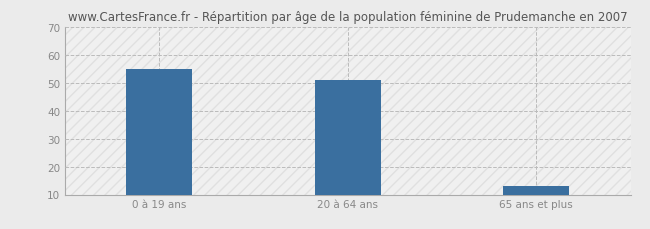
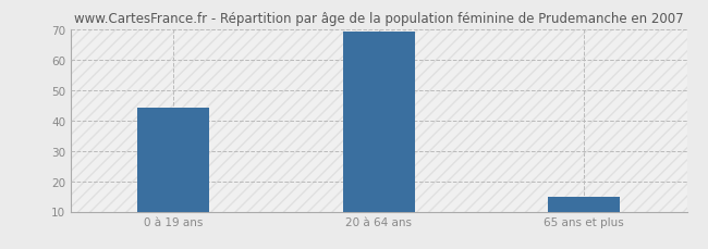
0 à 19 ans: 55 -> 44
20 à 64 ans: 51 -> 69
65 ans et plus: 13 -> 15
